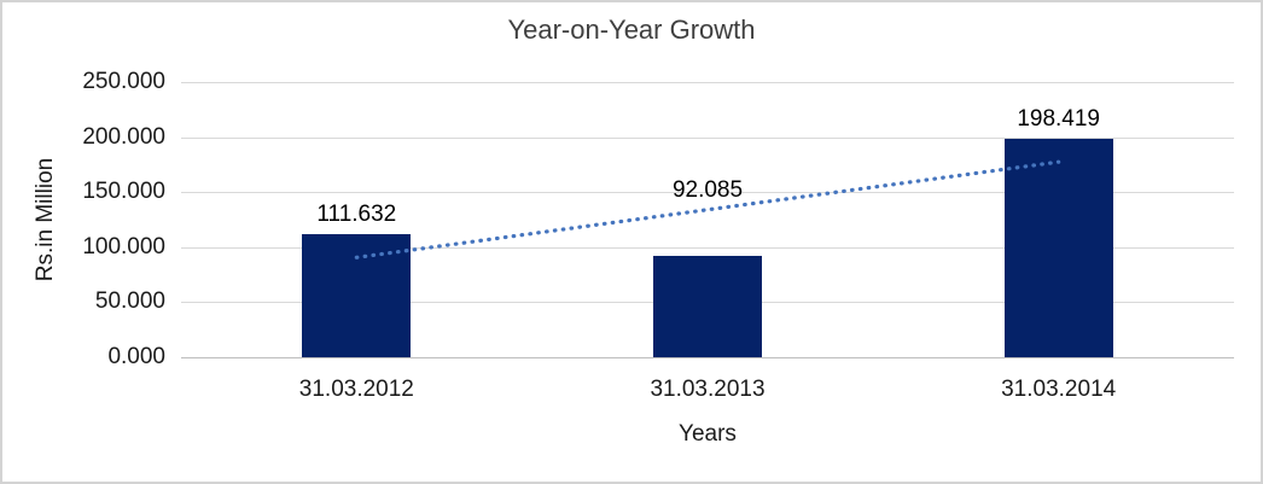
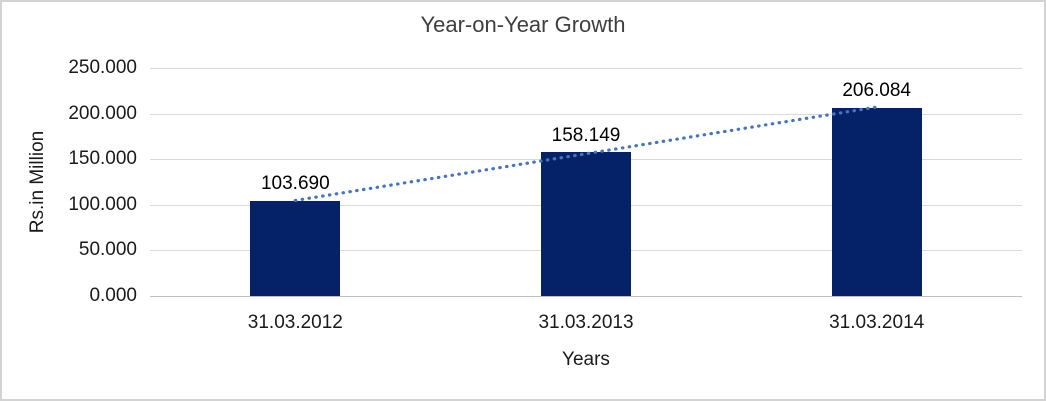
31.03.2012: 111.632 -> 103.690
31.03.2013: 92.085 -> 158.149
31.03.2014: 198.419 -> 206.084
